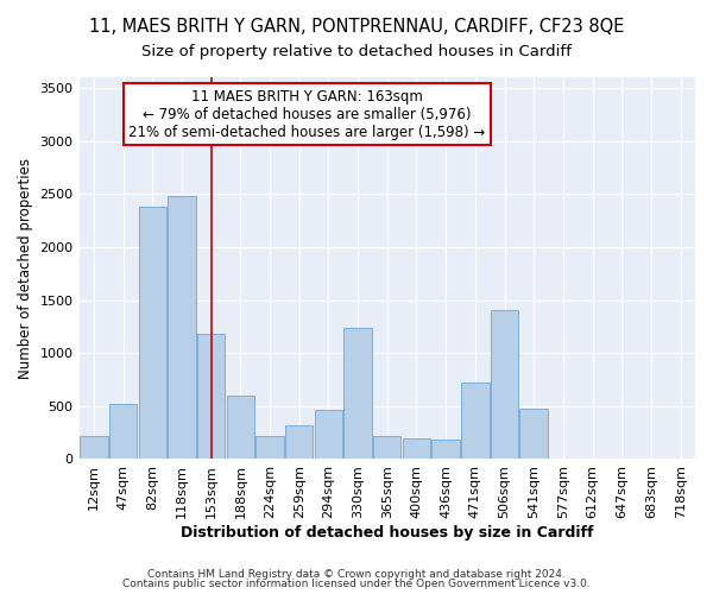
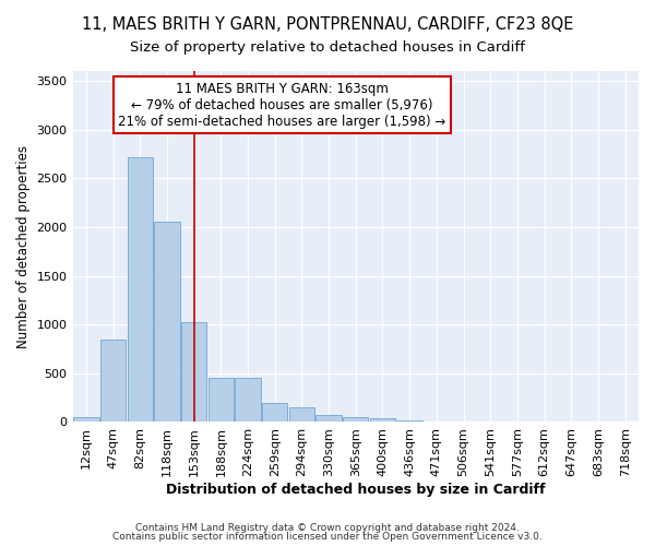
12sqm: 220 -> 60
47sqm: 520 -> 850
82sqm: 2380 -> 2720
118sqm: 2480 -> 2060
153sqm: 1180 -> 1020
188sqm: 600 -> 450
224sqm: 220 -> 450
259sqm: 320 -> 200
294sqm: 460 -> 160
330sqm: 1240 -> 70
365sqm: 220 -> 60
400sqm: 200 -> 40
436sqm: 180 -> 20
471sqm: 720 -> 0
506sqm: 1400 -> 0
541sqm: 480 -> 0
